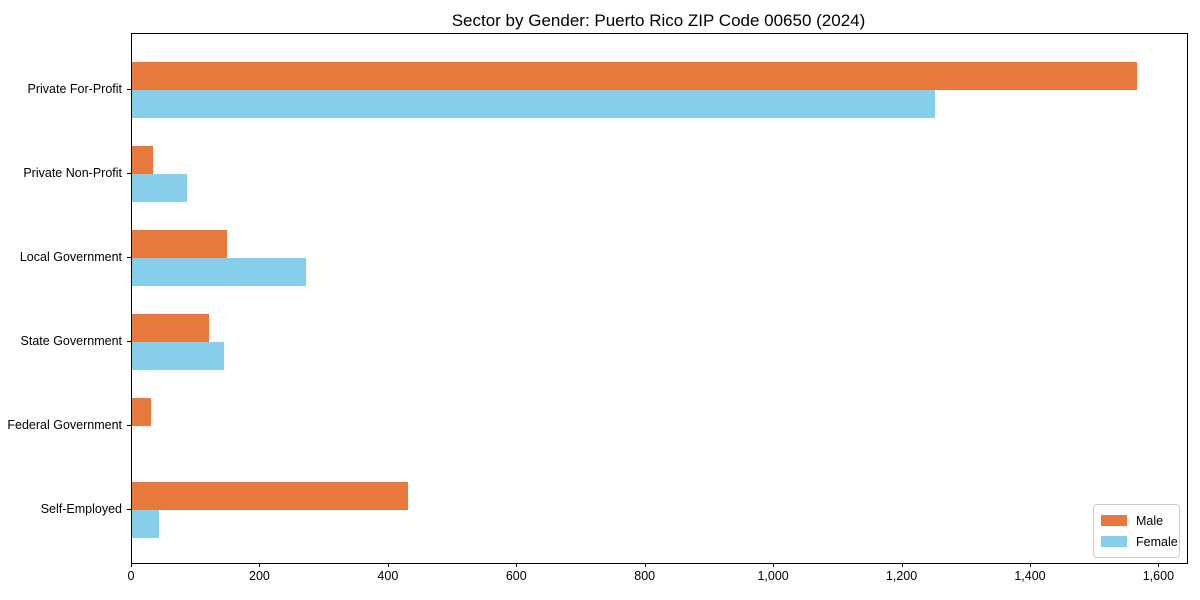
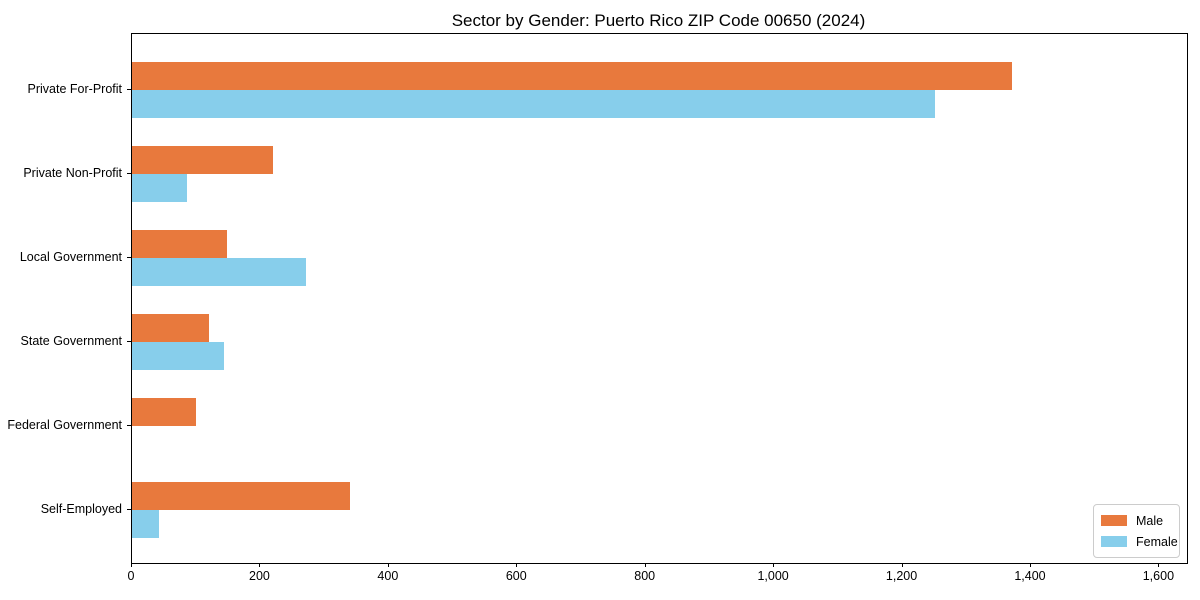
Male/Private For-Profit: 1560 -> 1370
Male/Private Non-Profit: 30 -> 220
Male/Federal Government: 30 -> 100
Male/Self-Employed: 430 -> 340
